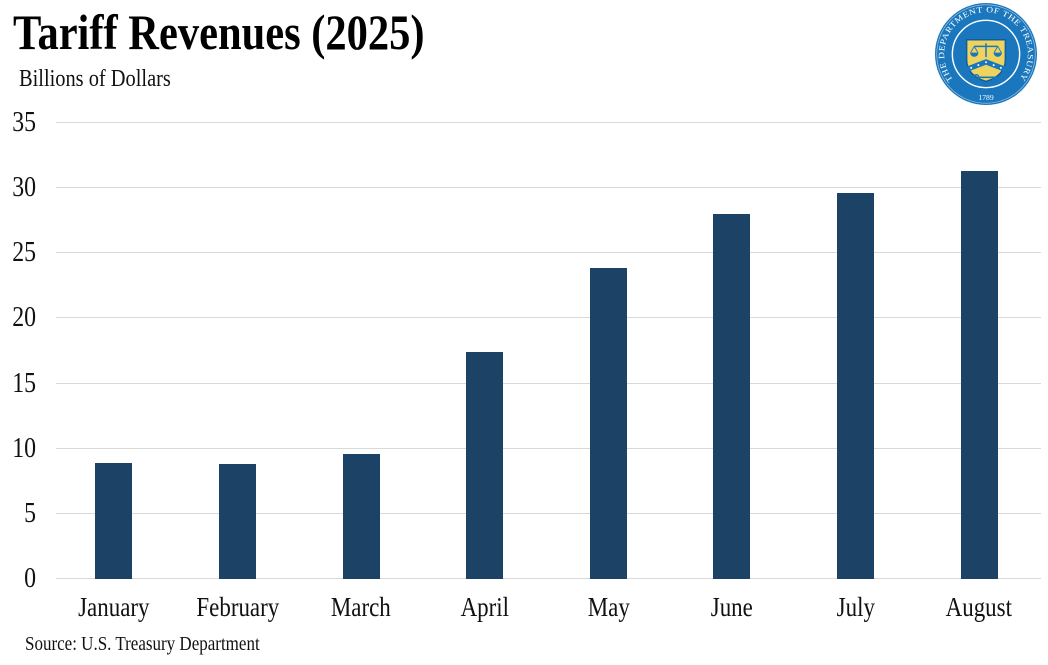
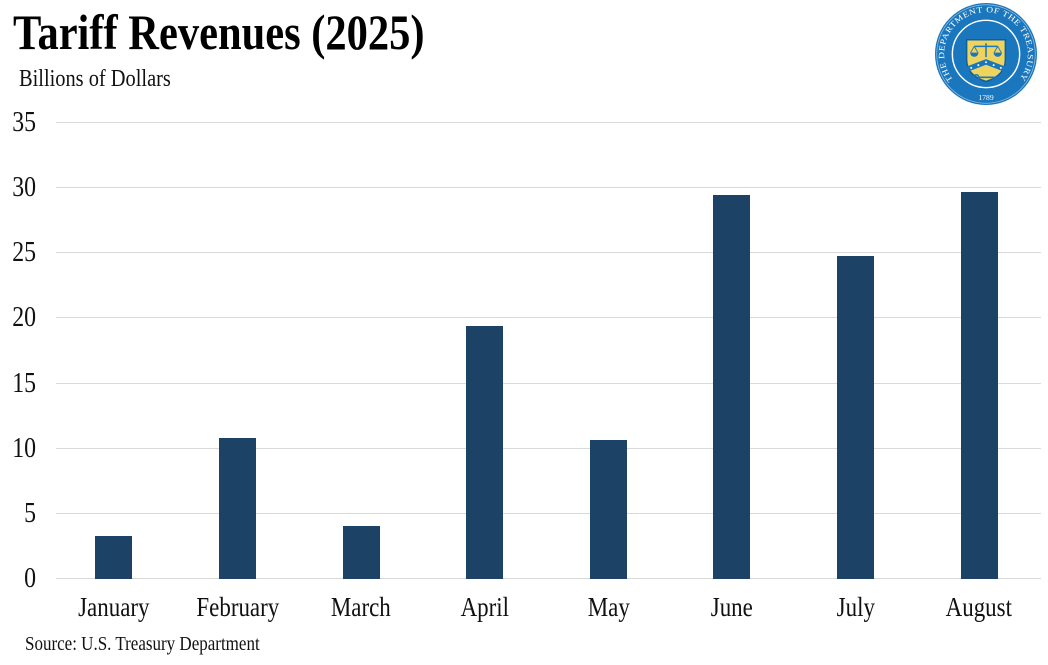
January: 8.9 -> 3.3
February: 8.8 -> 10.8
March: 9.6 -> 4.1
April: 17.4 -> 19.4
May: 23.9 -> 10.7
June: 28.0 -> 29.5
July: 29.6 -> 24.8
August: 31.3 -> 29.7
